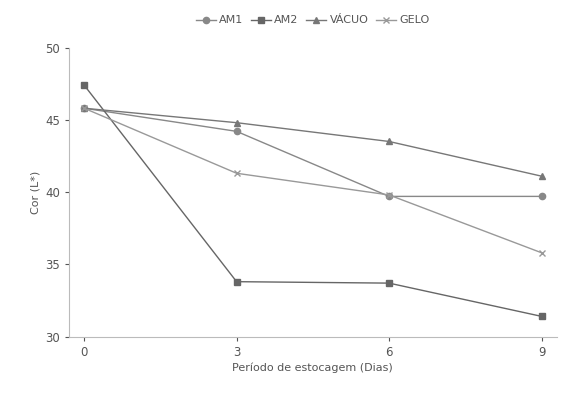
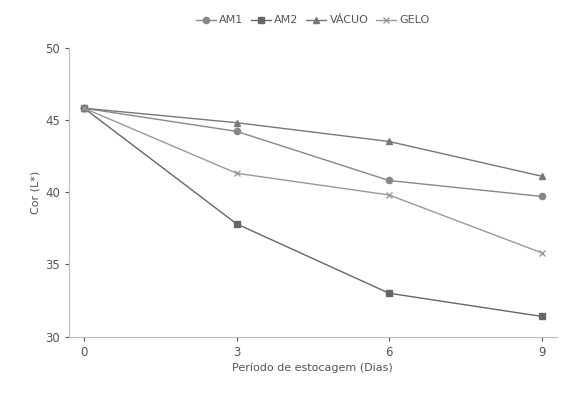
AM2/0: 47.4 -> 45.8
AM2/3: 33.8 -> 37.8
AM1/6: 39.7 -> 40.8
AM2/6: 33.7 -> 33.0
